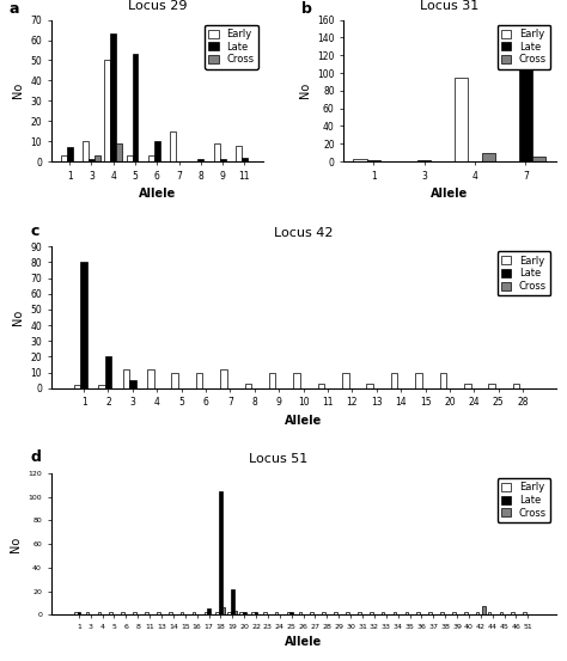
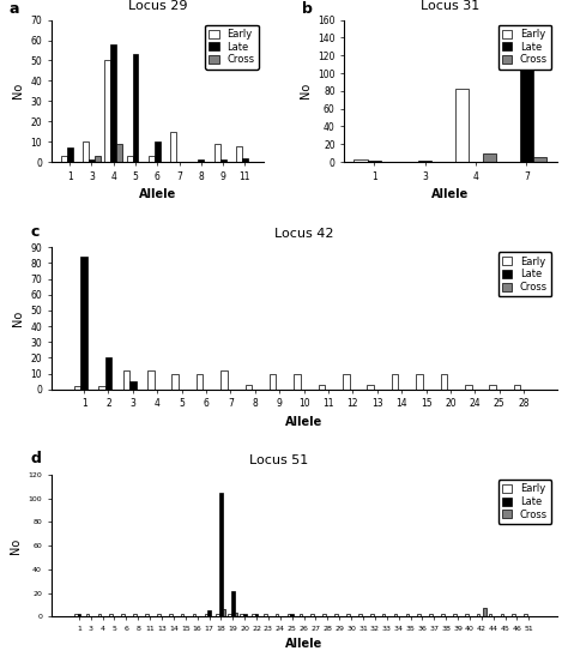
Locus 29/Late/4: 63 -> 58
Locus 31/Early/4: 95 -> 82
Locus 42/Late/1: 80 -> 84
